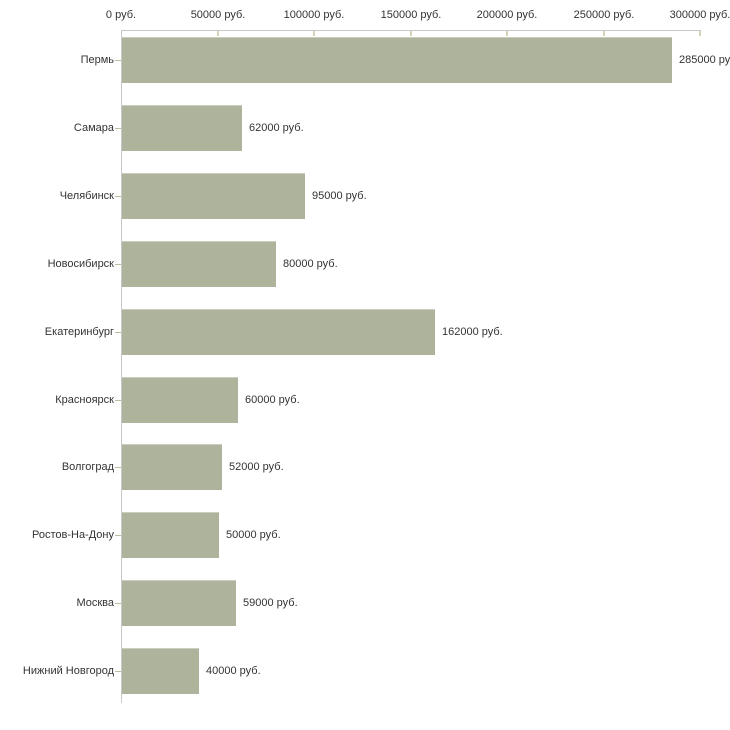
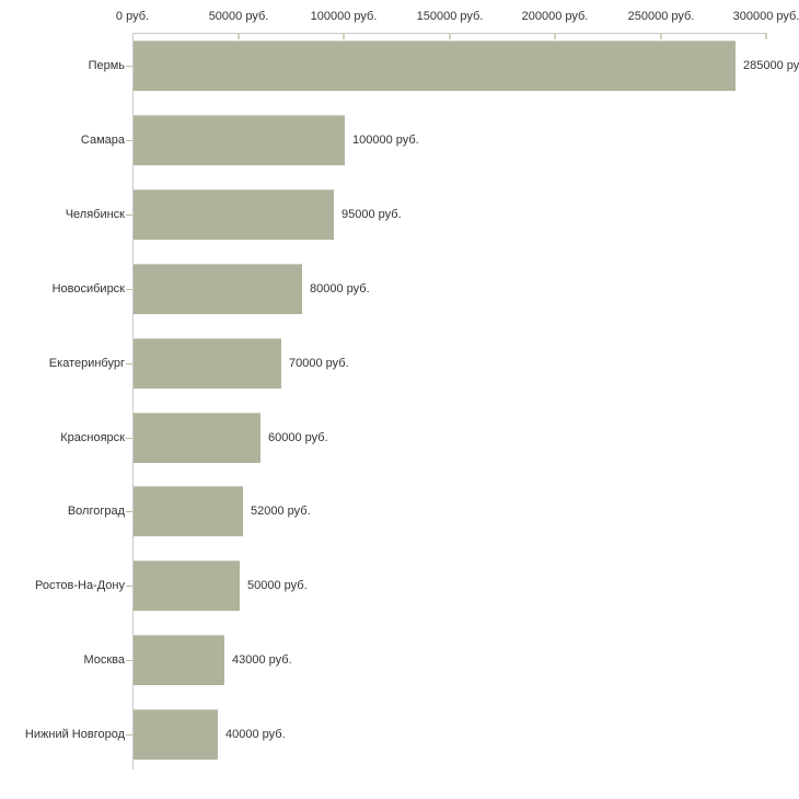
Самара: 62000 -> 100000
Екатеринбург: 162000 -> 70000
Москва: 59000 -> 43000
